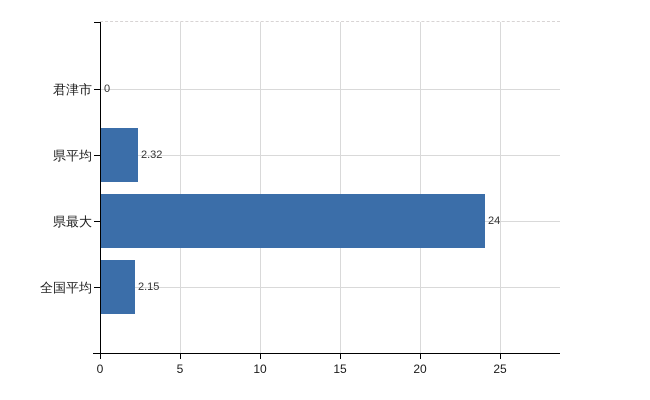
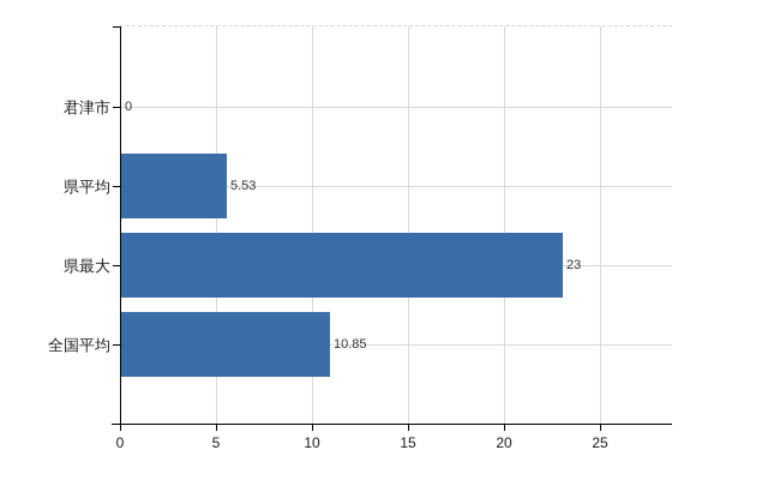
県平均: 2.32 -> 5.53
県最大: 24 -> 23
全国平均: 2.15 -> 10.85
